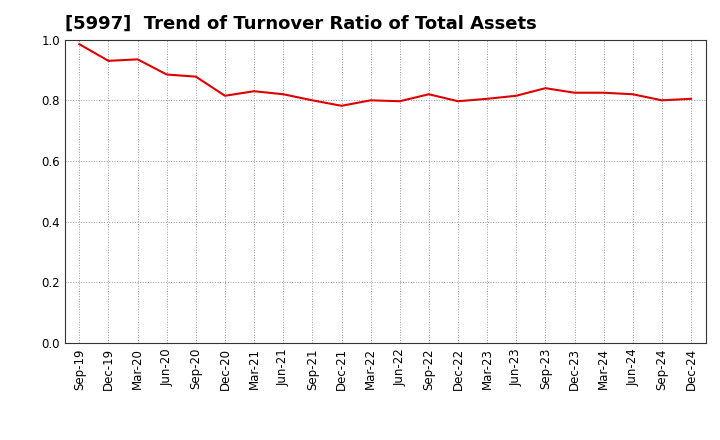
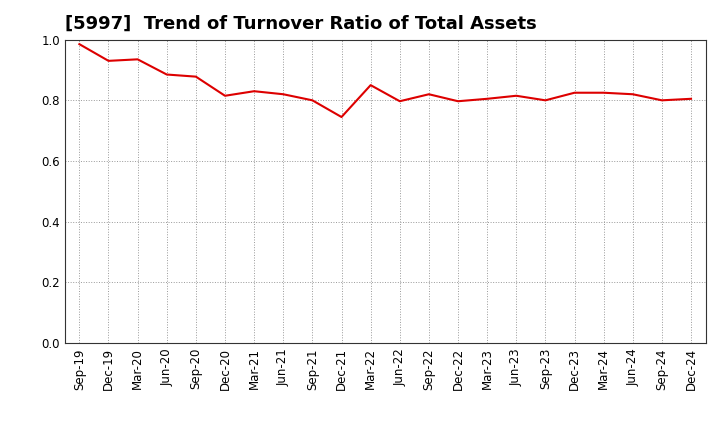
Dec-21: 0.782 -> 0.745
Mar-22: 0.800 -> 0.850
Sep-23: 0.840 -> 0.800
